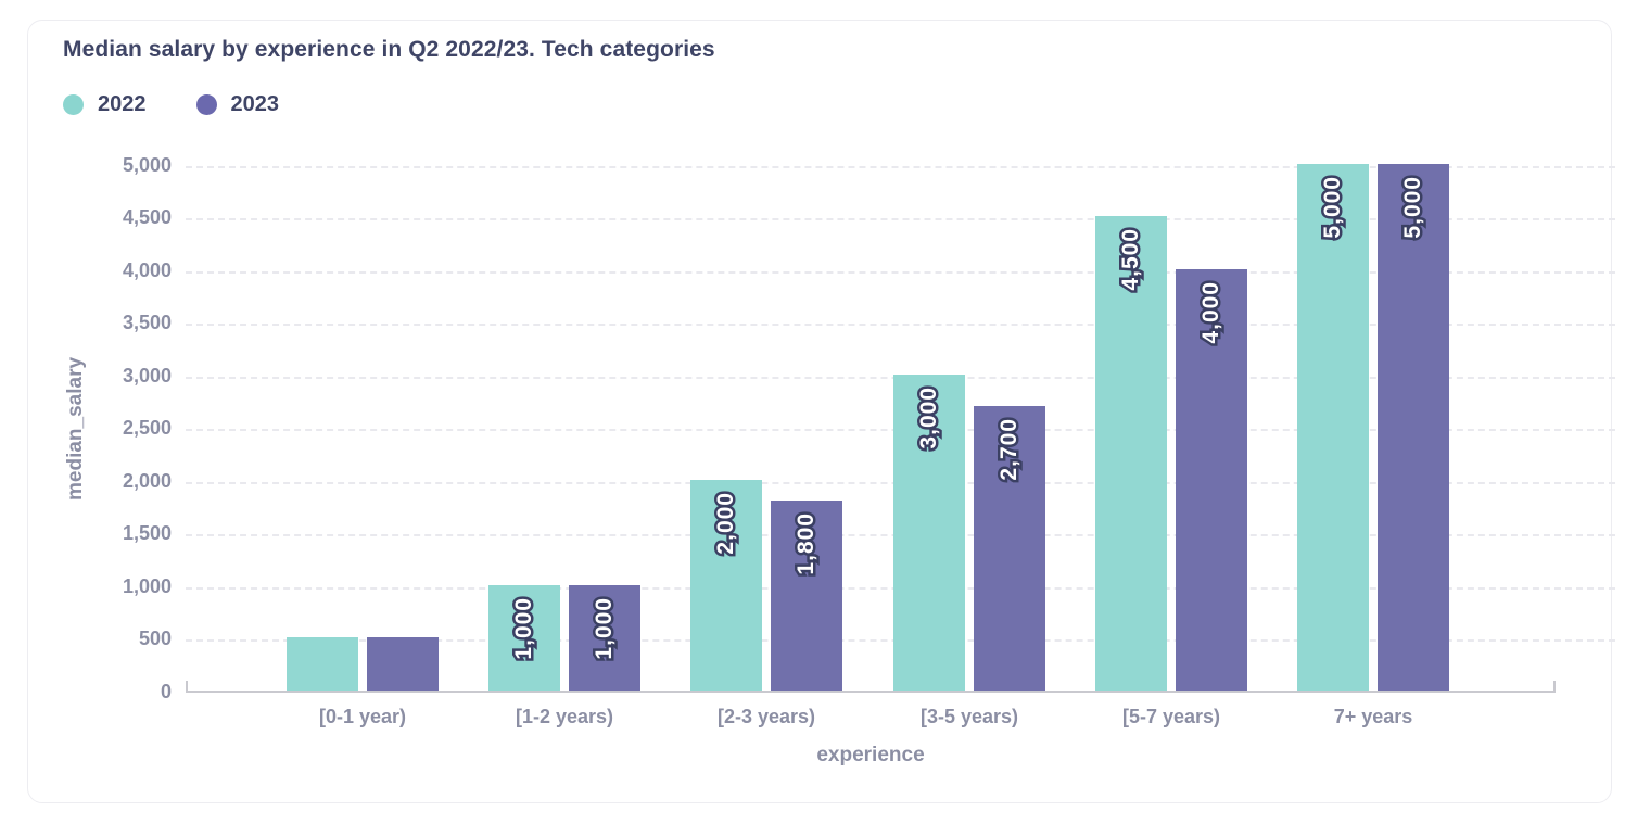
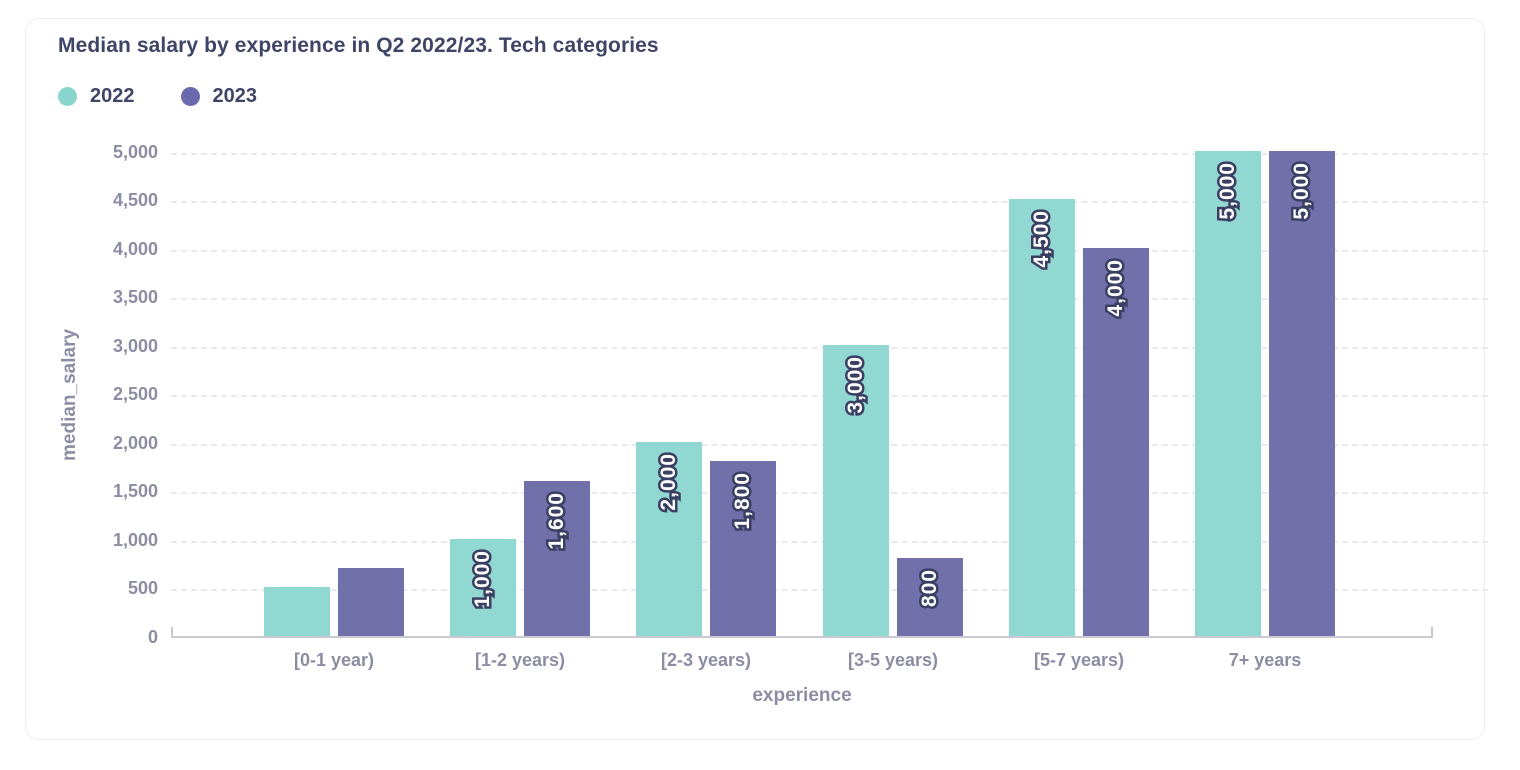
2023/[0-1 year): 500 -> 700
2023/[1-2 years): 1,000 -> 1,600
2023/[3-5 years): 2,700 -> 800
